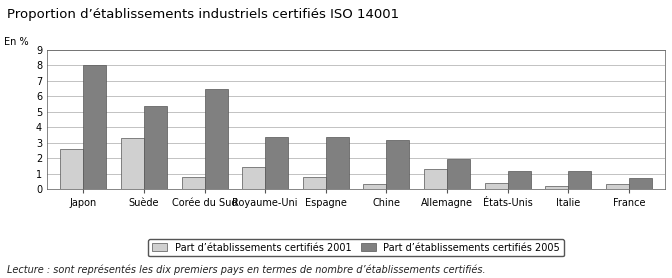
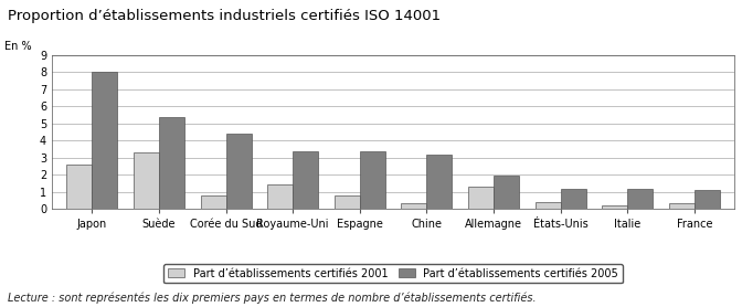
Part d’établissements certifiés 2005/Corée du Sud: 6.5 -> 4.4
Part d’établissements certifiés 2005/France: 0.7 -> 1.1
